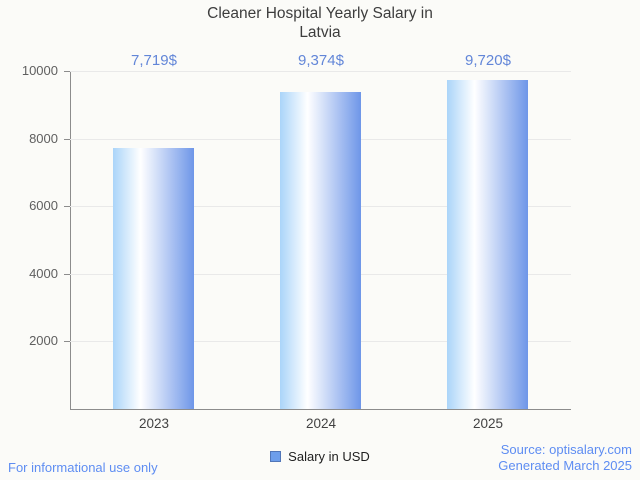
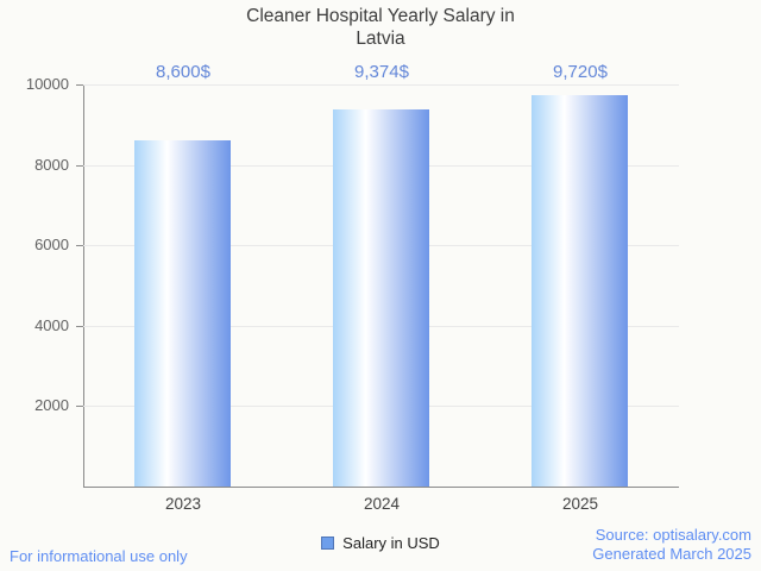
2023: 7,719 -> 8,600
